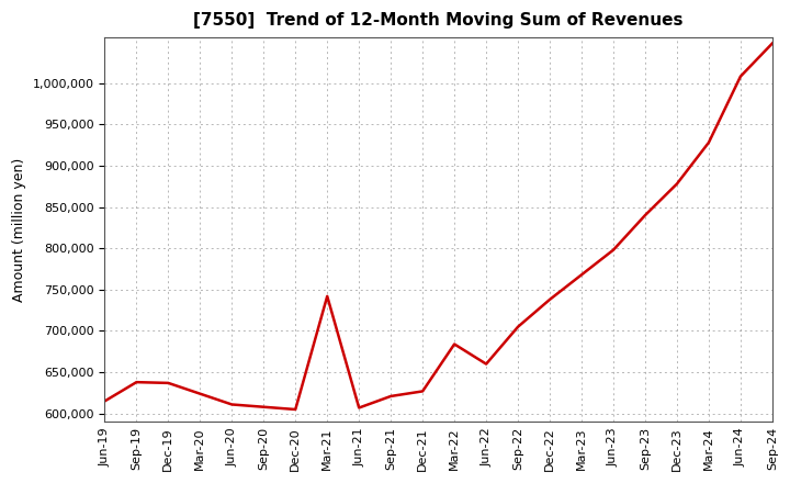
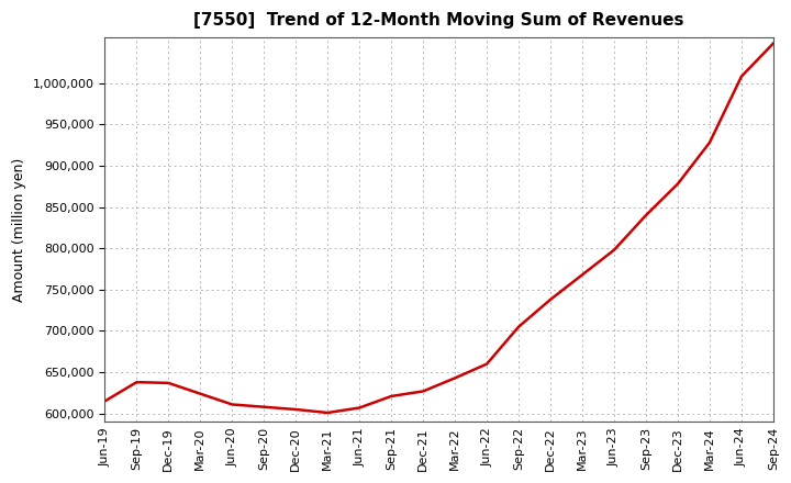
Mar-21: 742,000 -> 601,000
Mar-22: 684,000 -> 643,000
